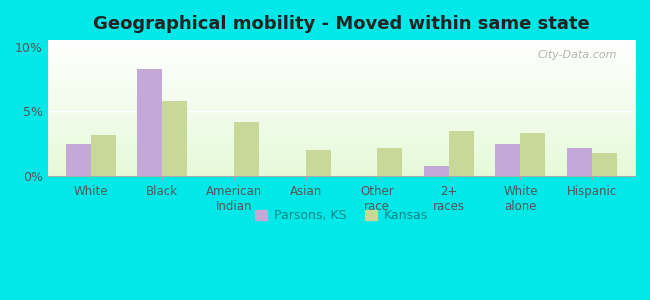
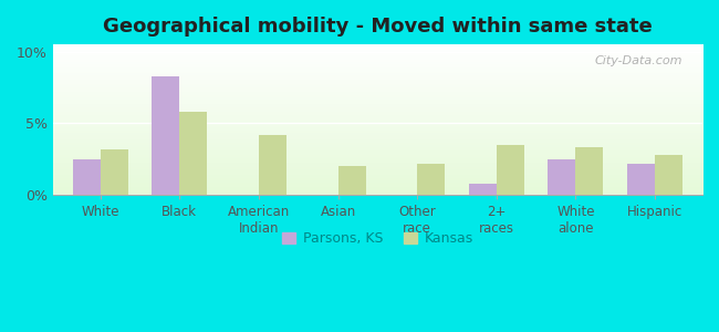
Kansas/Hispanic: 1.8% -> 2.8%
